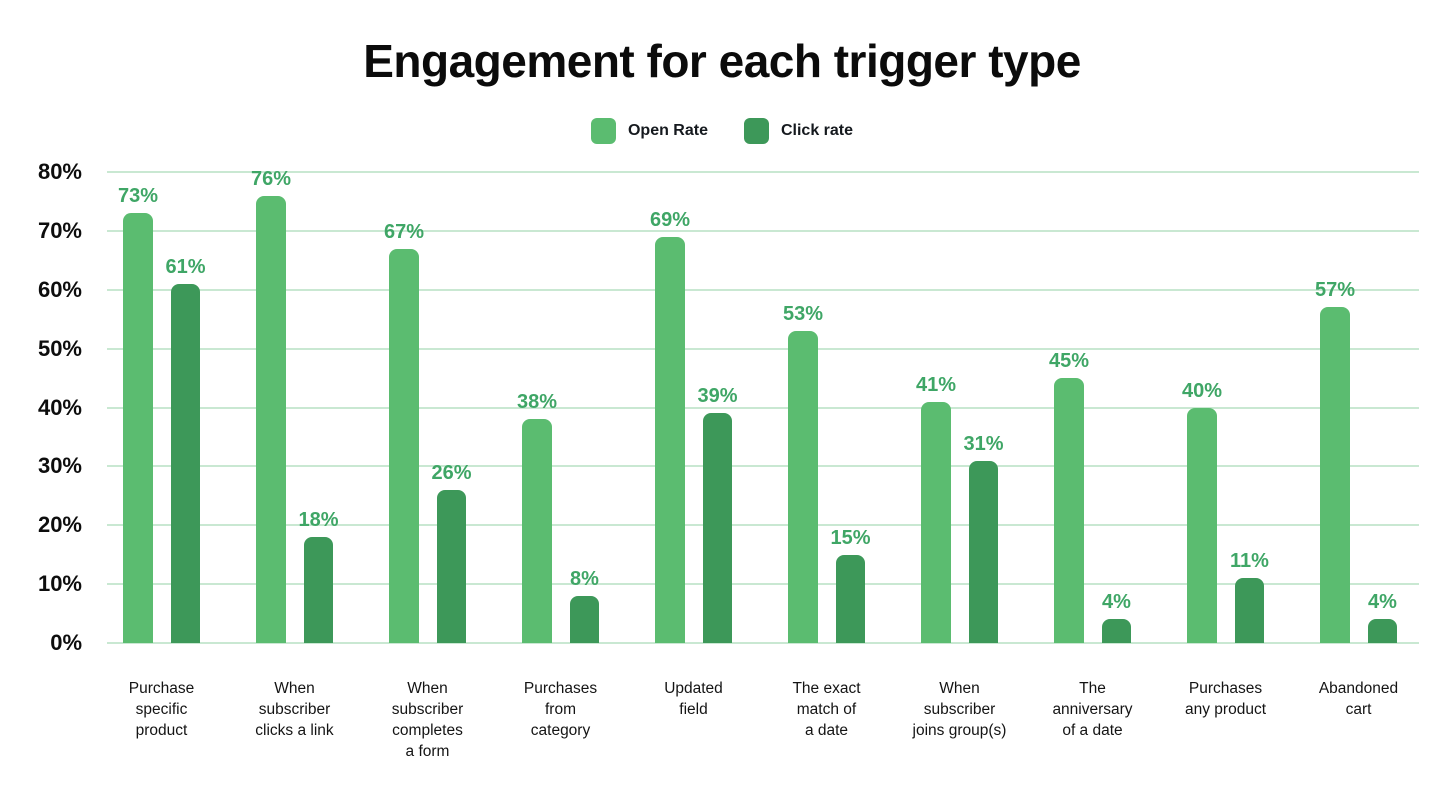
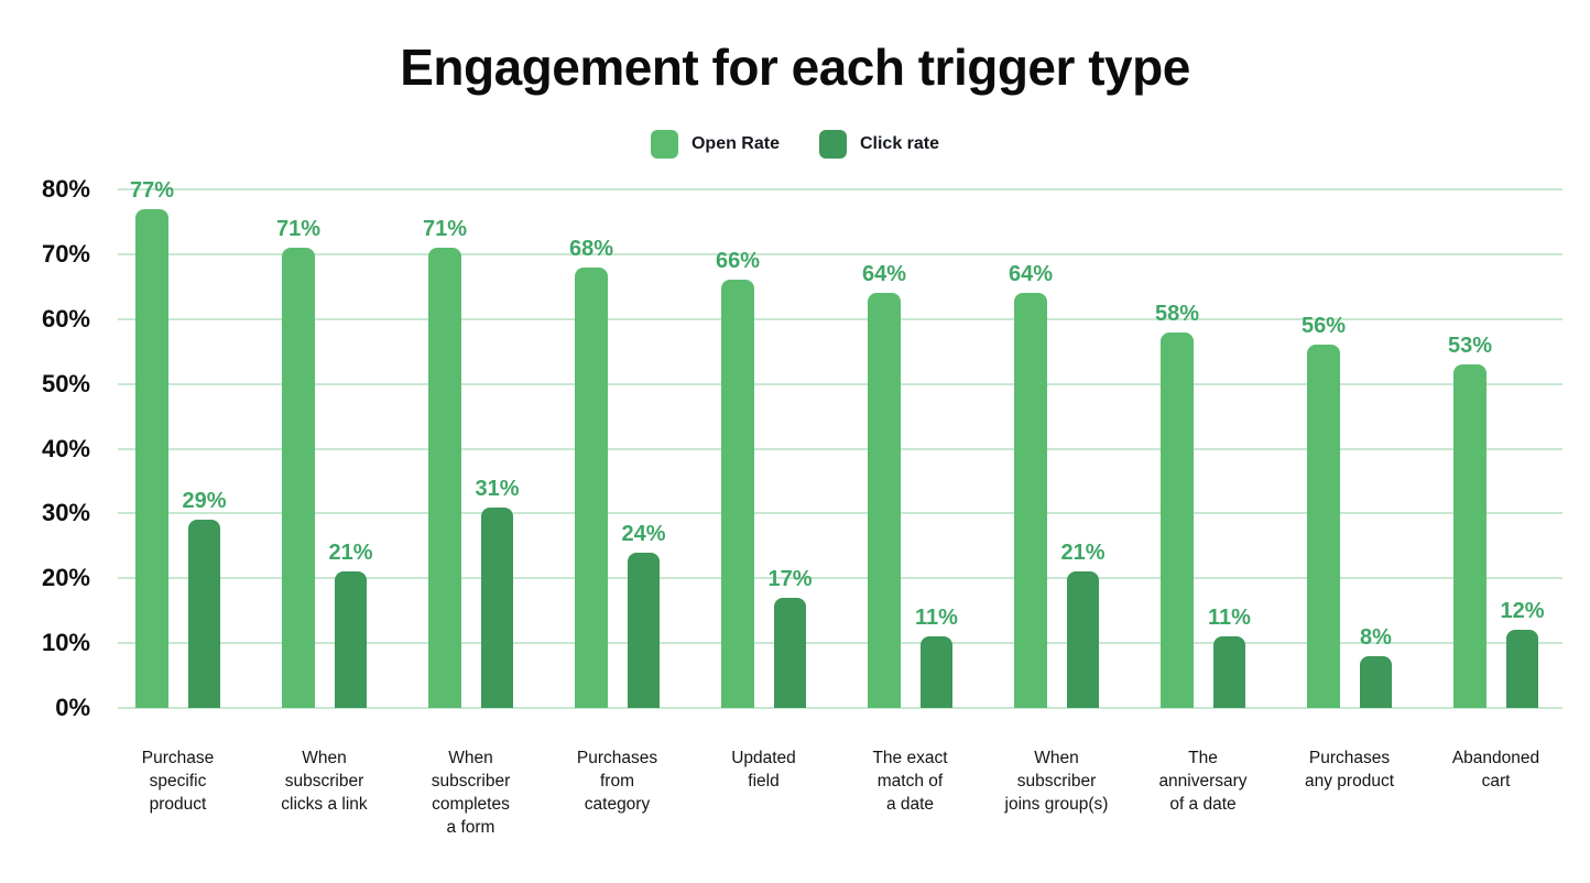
Open Rate/Purchase specific product: 73% -> 77%
Click rate/Purchase specific product: 61% -> 29%
Open Rate/When subscriber clicks a link: 76% -> 71%
Click rate/When subscriber clicks a link: 18% -> 21%
Open Rate/When subscriber completes a form: 67% -> 71%
Click rate/When subscriber completes a form: 26% -> 31%
Open Rate/Purchases from category: 38% -> 68%
Click rate/Purchases from category: 8% -> 24%
Open Rate/Updated field: 69% -> 66%
Click rate/Updated field: 39% -> 17%
Open Rate/The exact match of a date: 53% -> 64%
Click rate/The exact match of a date: 15% -> 11%
Open Rate/When subscriber joins group(s): 41% -> 64%
Click rate/When subscriber joins group(s): 31% -> 21%
Open Rate/The anniversary of a date: 45% -> 58%
Click rate/The anniversary of a date: 4% -> 11%
Open Rate/Purchases any product: 40% -> 56%
Click rate/Purchases any product: 11% -> 8%
Open Rate/Abandoned cart: 57% -> 53%
Click rate/Abandoned cart: 4% -> 12%
